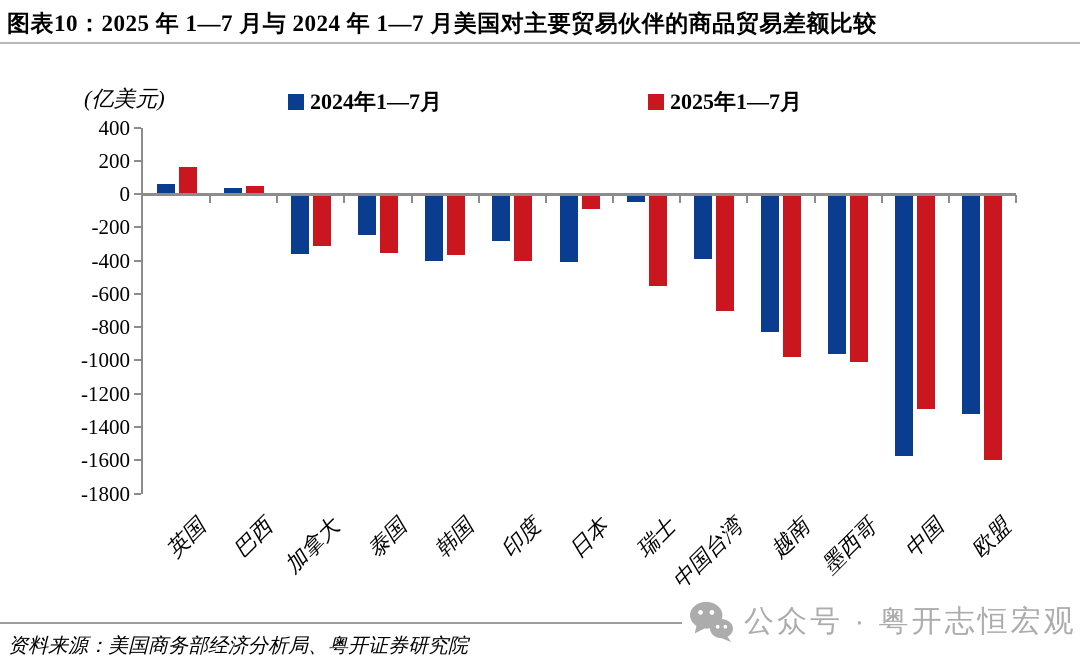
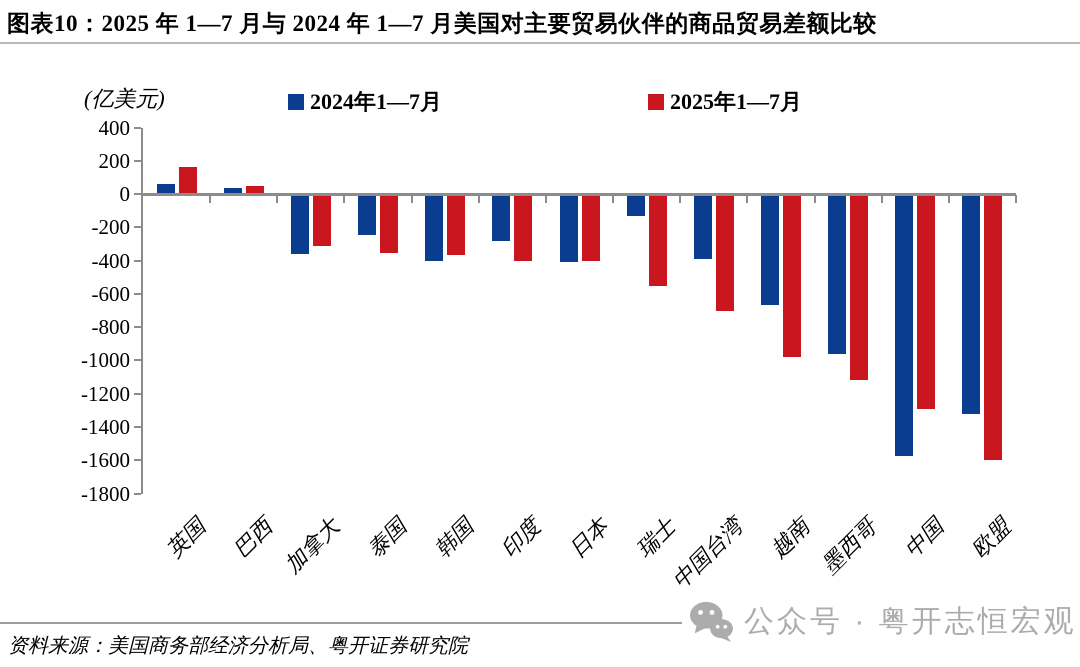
2025年1—7月/日本: -90 -> -400
2024年1—7月/瑞士: -50 -> -140
2024年1—7月/越南: -830 -> -660
2025年1—7月/墨西哥: -1010 -> -1120
